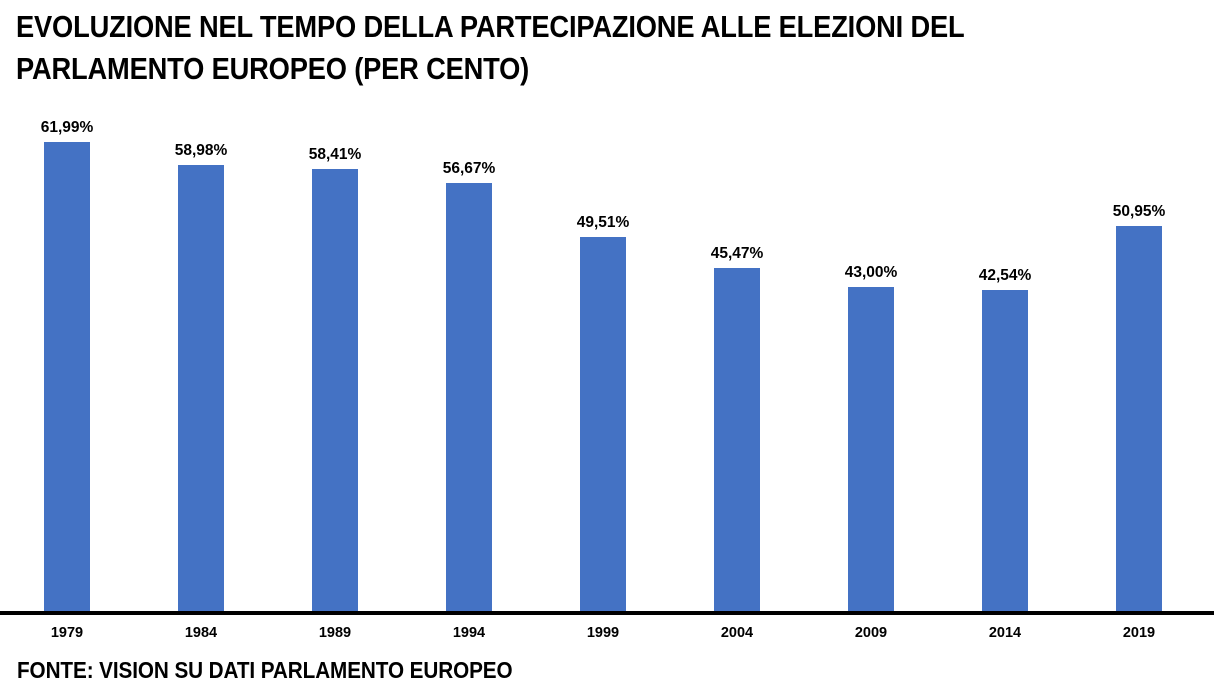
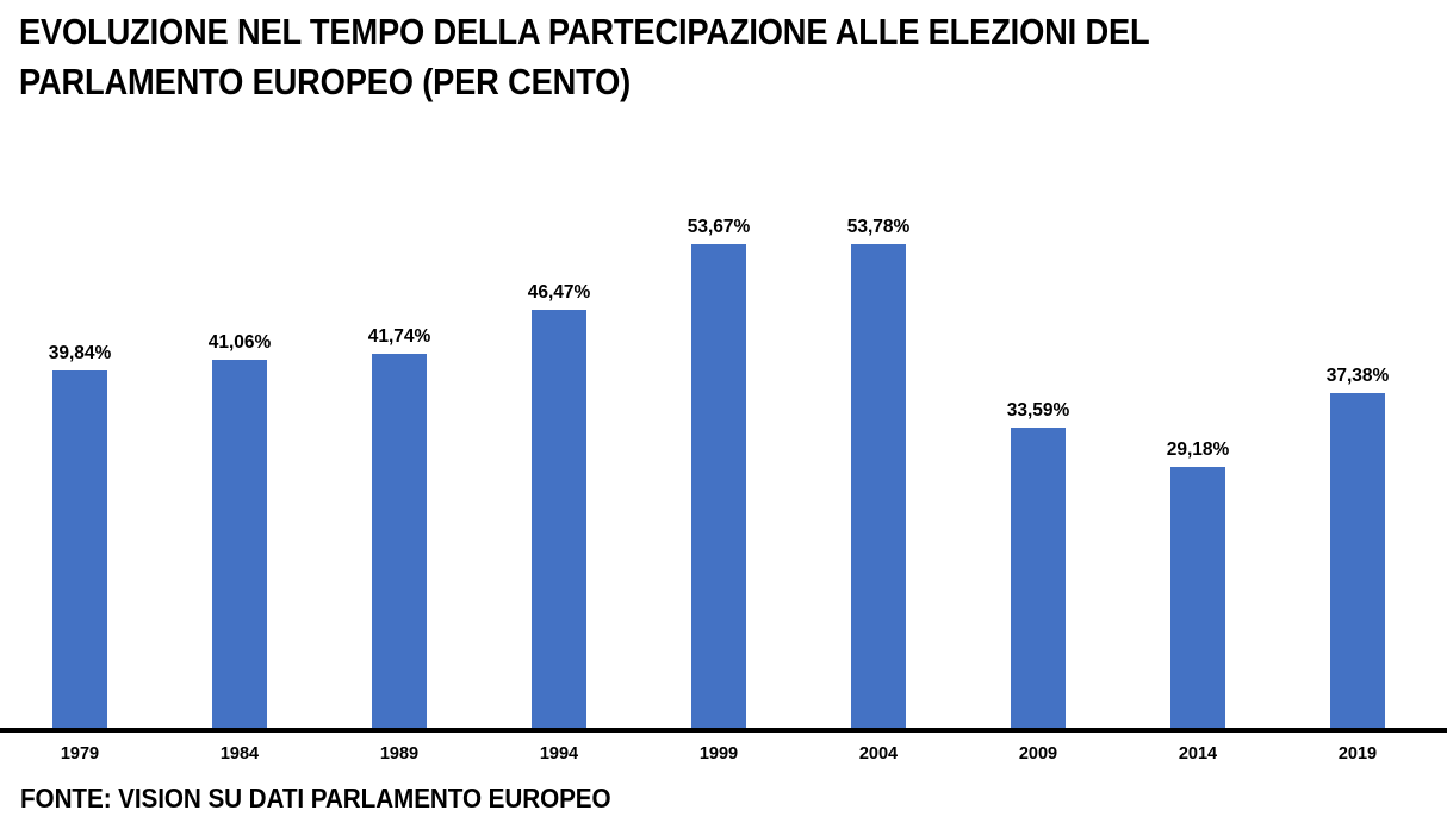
1979: 61,99% -> 39,84%
1984: 58,98% -> 41,06%
1989: 58,41% -> 41,74%
1994: 56,67% -> 46,47%
1999: 49,51% -> 53,67%
2004: 45,47% -> 53,78%
2009: 43,00% -> 33,59%
2014: 42,54% -> 29,18%
2019: 50,95% -> 37,38%
